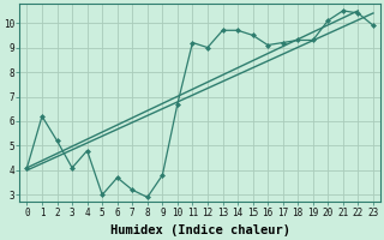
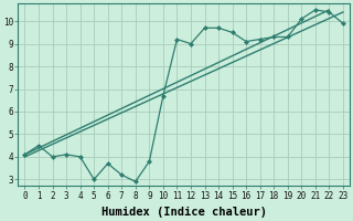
1: 6.2 -> 4.5
2: 5.2 -> 4.0
4: 4.8 -> 4.0
